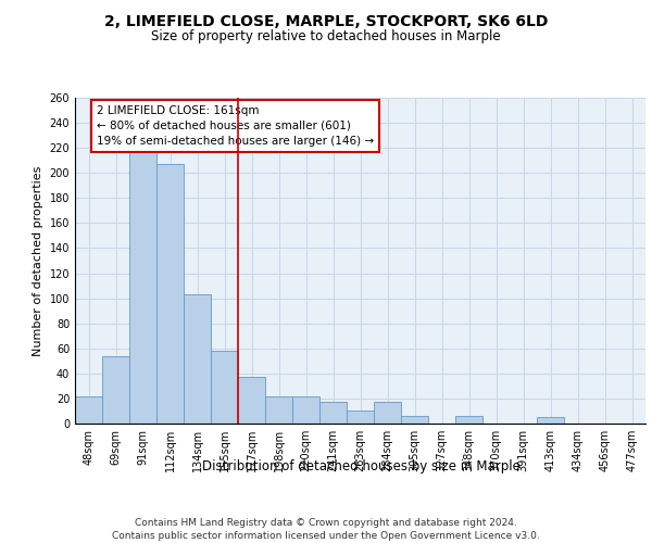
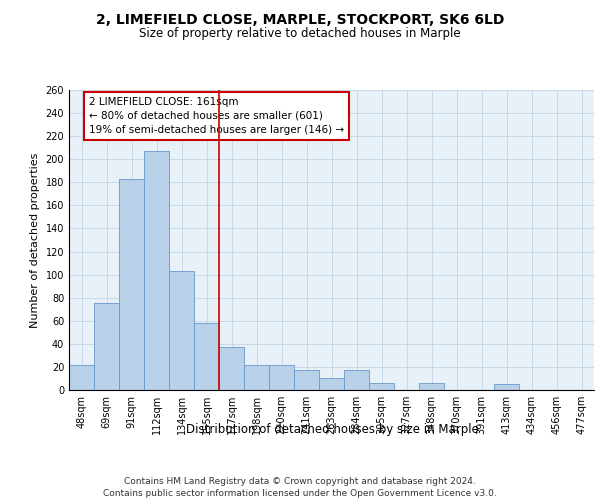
69sqm: 54 -> 75
91sqm: 218 -> 183
